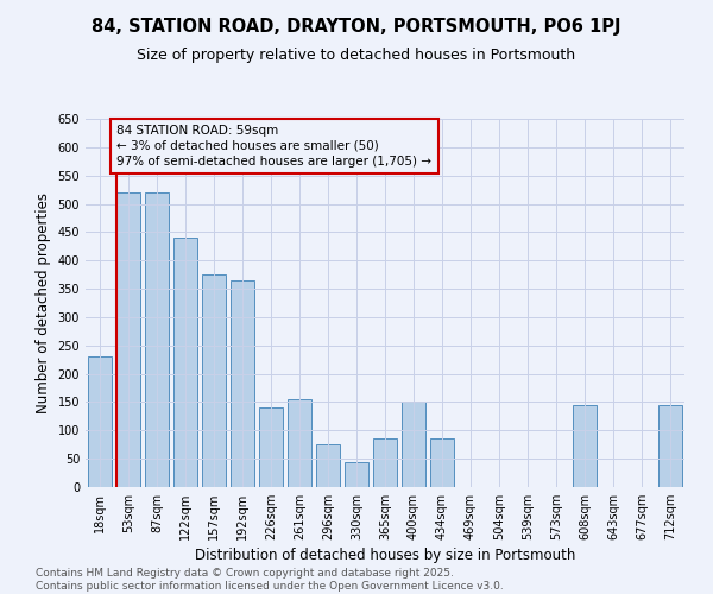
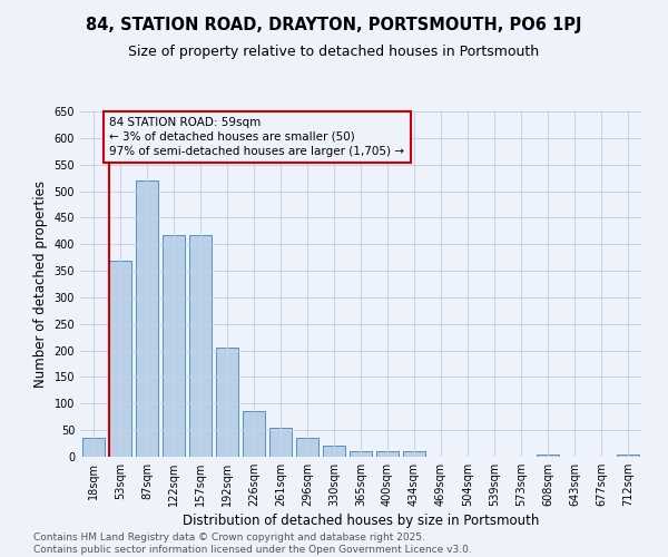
18sqm: 230 -> 35
53sqm: 520 -> 368
122sqm: 440 -> 418
157sqm: 375 -> 418
192sqm: 365 -> 205
226sqm: 140 -> 85
261sqm: 155 -> 55
296sqm: 75 -> 35
330sqm: 45 -> 20
365sqm: 85 -> 10
400sqm: 150 -> 10
434sqm: 85 -> 10
608sqm: 145 -> 5
712sqm: 145 -> 5
